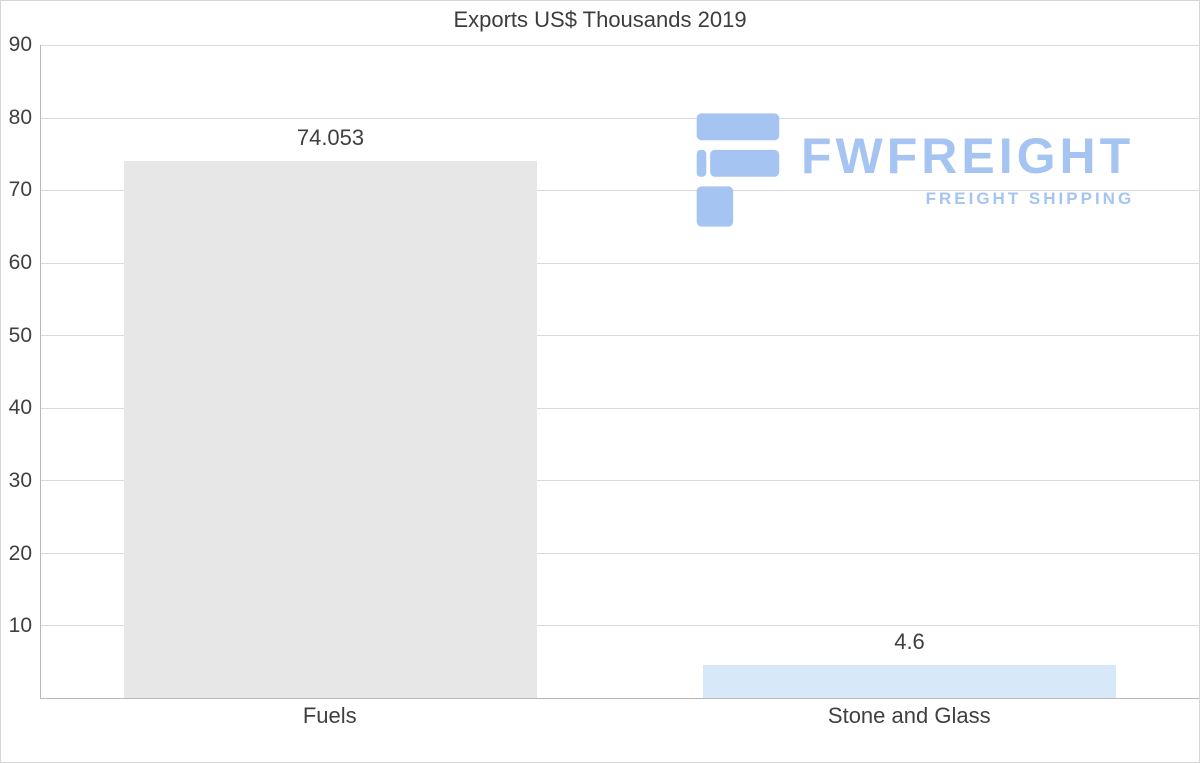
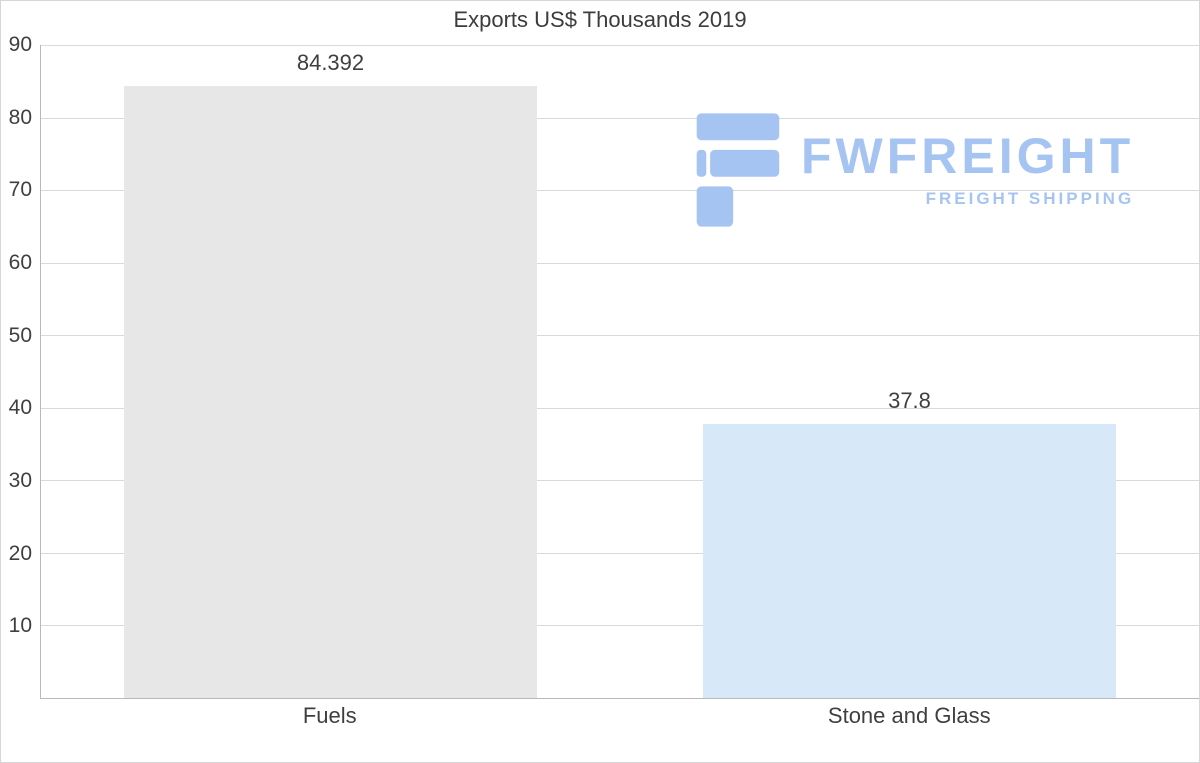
Fuels: 74.053 -> 84.392
Stone and Glass: 4.6 -> 37.8
